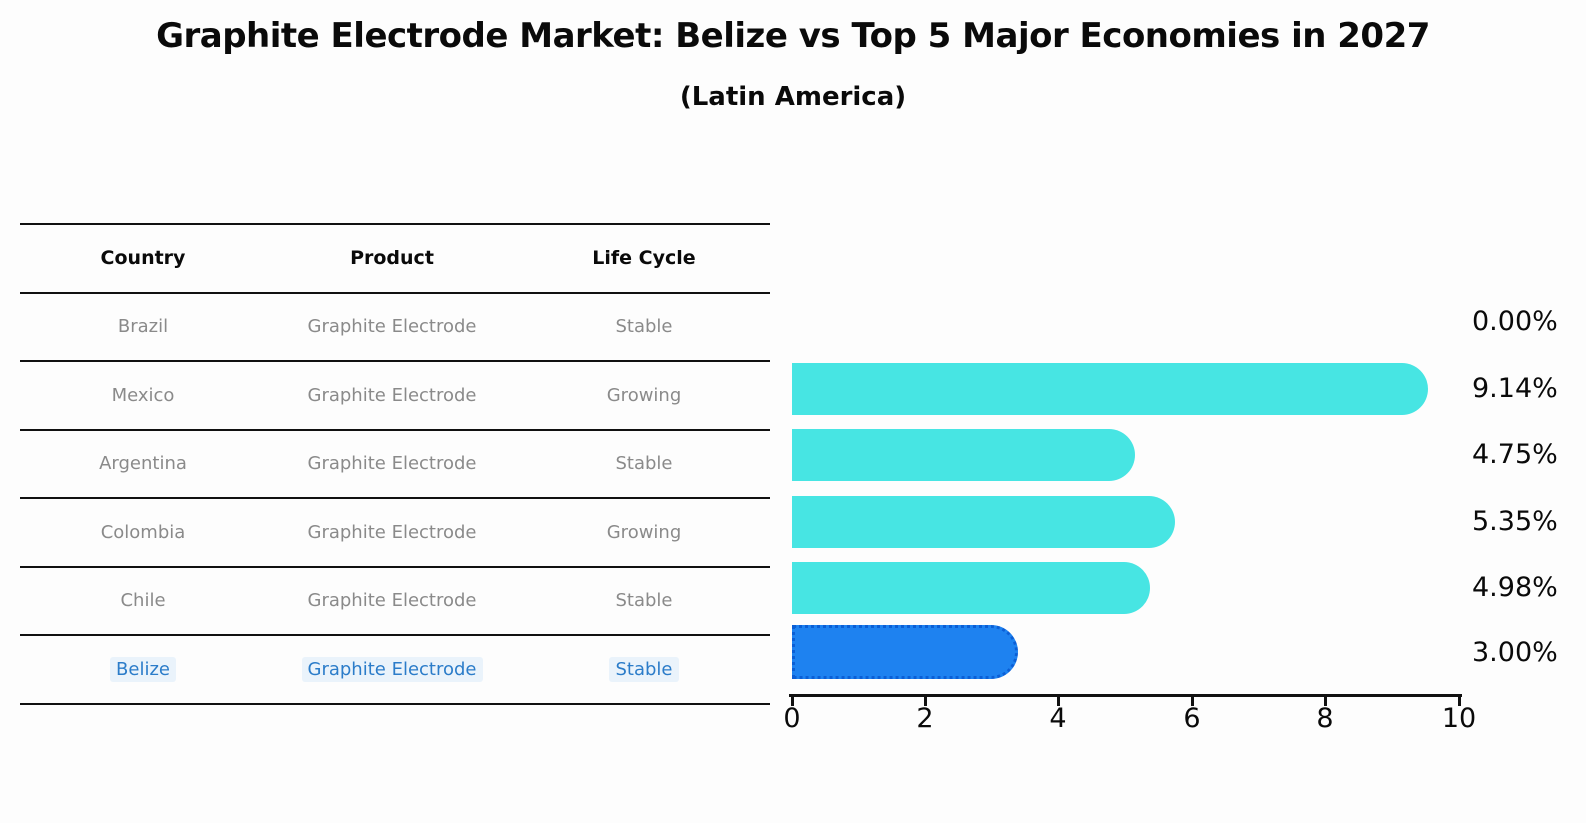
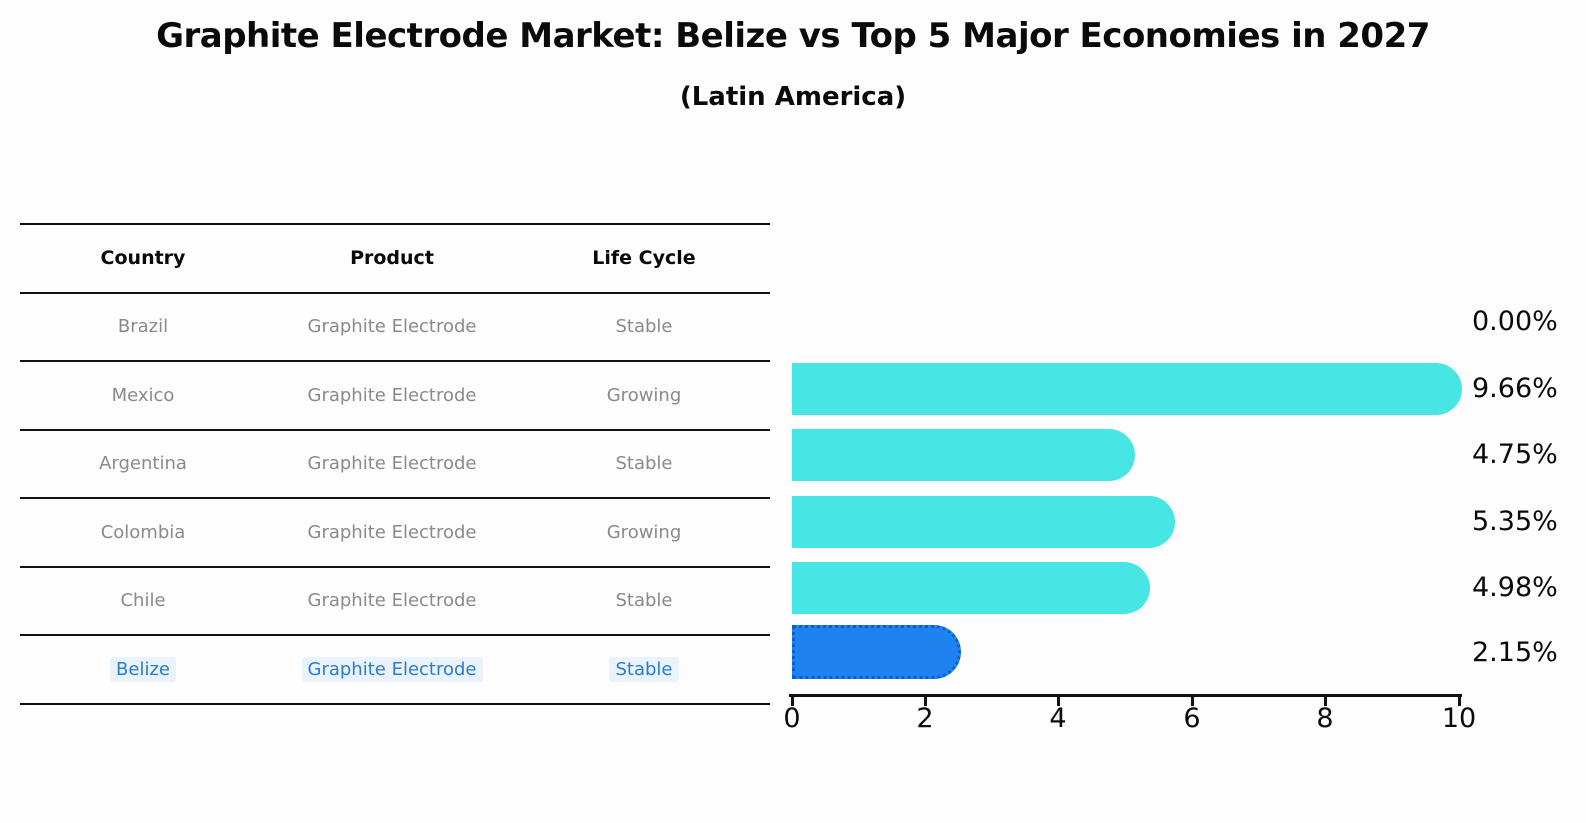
Mexico: 9.14% -> 9.66%
Belize: 3.00% -> 2.15%
